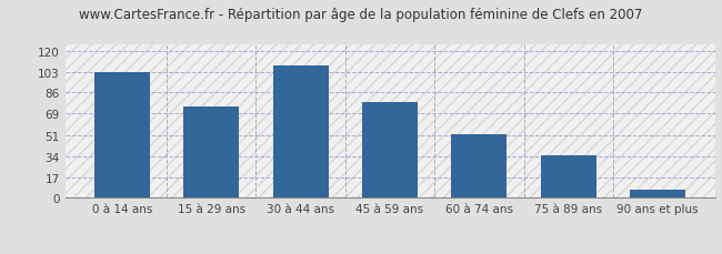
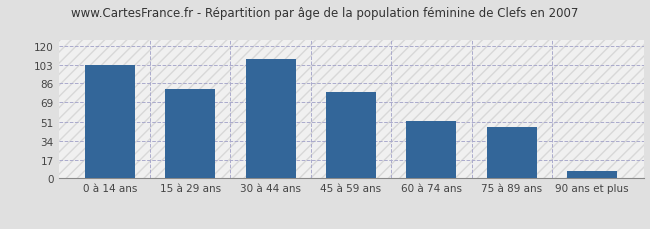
15 à 29 ans: 75 -> 81
75 à 89 ans: 35 -> 47
